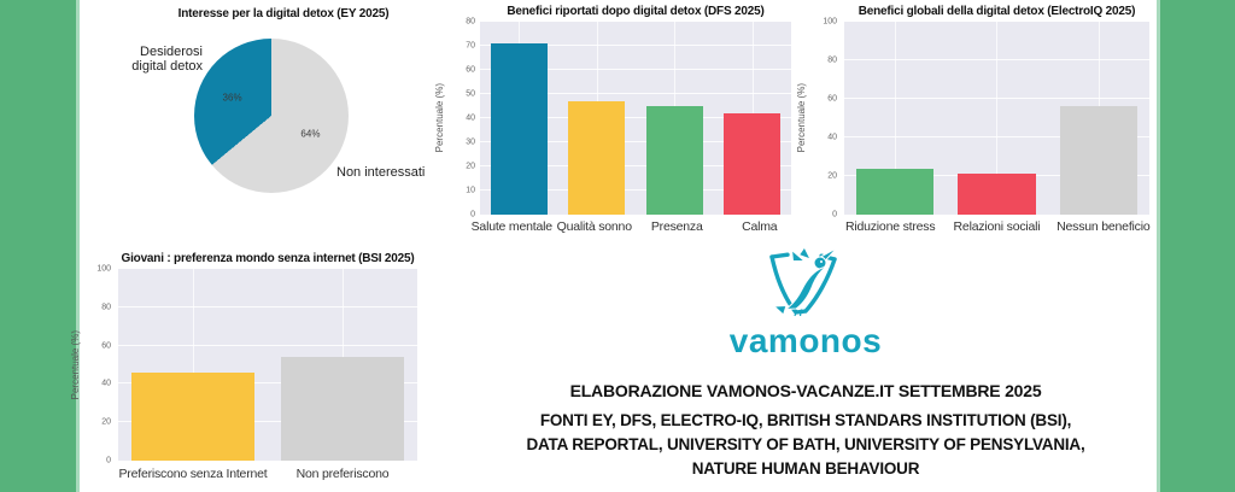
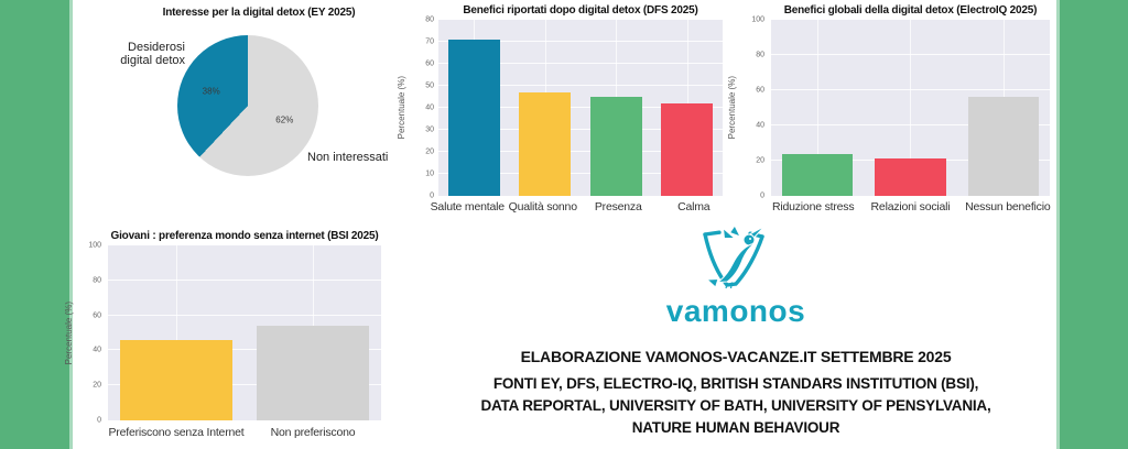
Interesse per la digital detox (EY 2025)/Desiderosi digital detox: 36% -> 38%
Interesse per la digital detox (EY 2025)/Non interessati: 64% -> 62%
